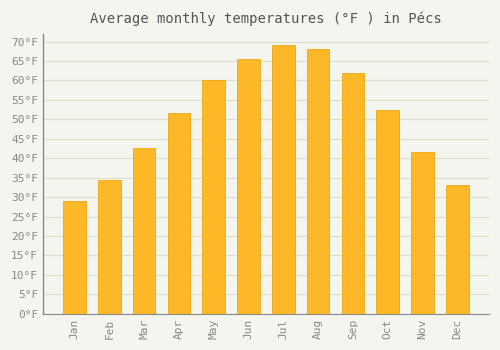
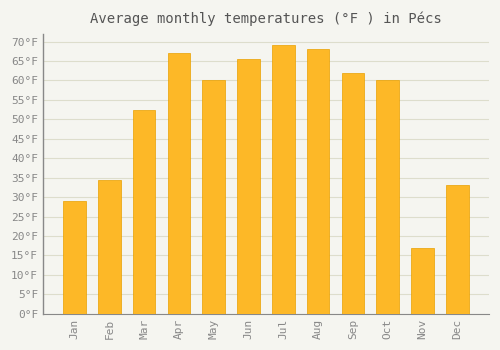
Mar: 42.5°F -> 52.5°F
Apr: 51.5°F -> 67.0°F
Oct: 52.5°F -> 60.0°F
Nov: 41.5°F -> 17.0°F
